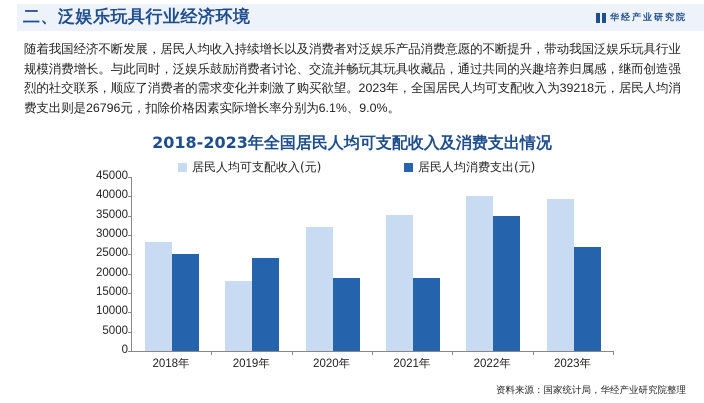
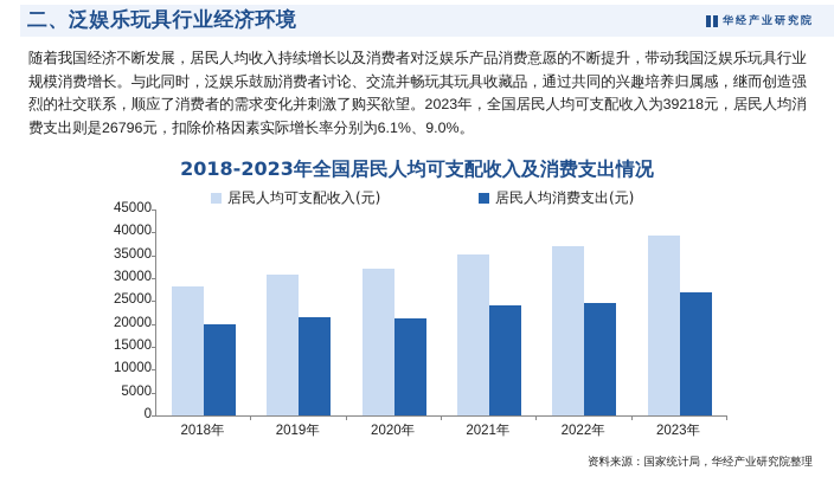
居民人均消费支出(元)/2018年: 25000 -> 20000
居民人均可支配收入(元)/2019年: 18000 -> 31000
居民人均消费支出(元)/2019年: 24000 -> 22000
居民人均消费支出(元)/2020年: 19000 -> 21000
居民人均消费支出(元)/2021年: 19000 -> 24000
居民人均可支配收入(元)/2022年: 40000 -> 37000
居民人均消费支出(元)/2022年: 35000 -> 25000
